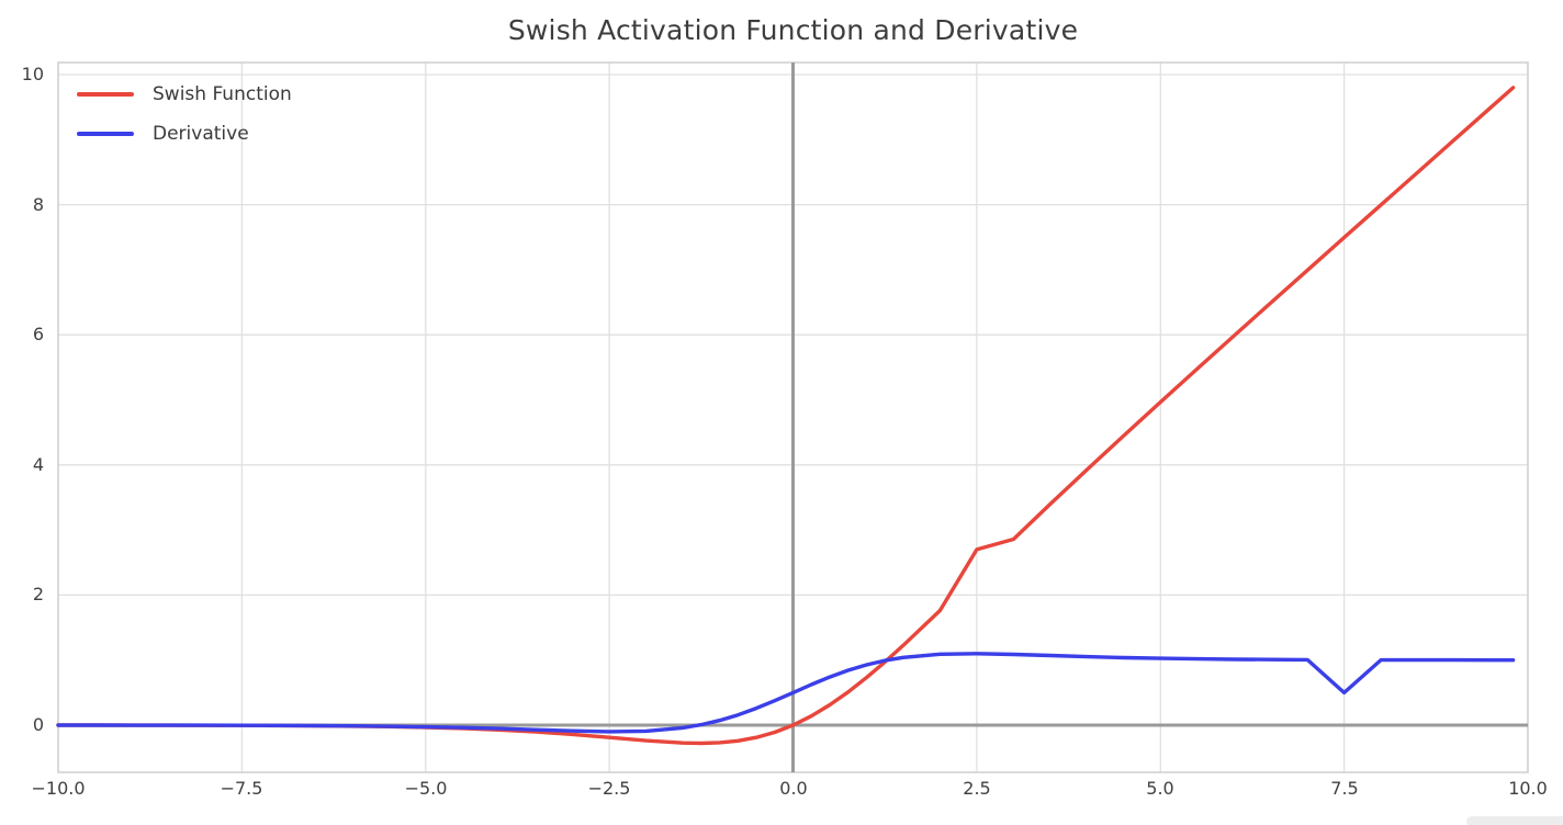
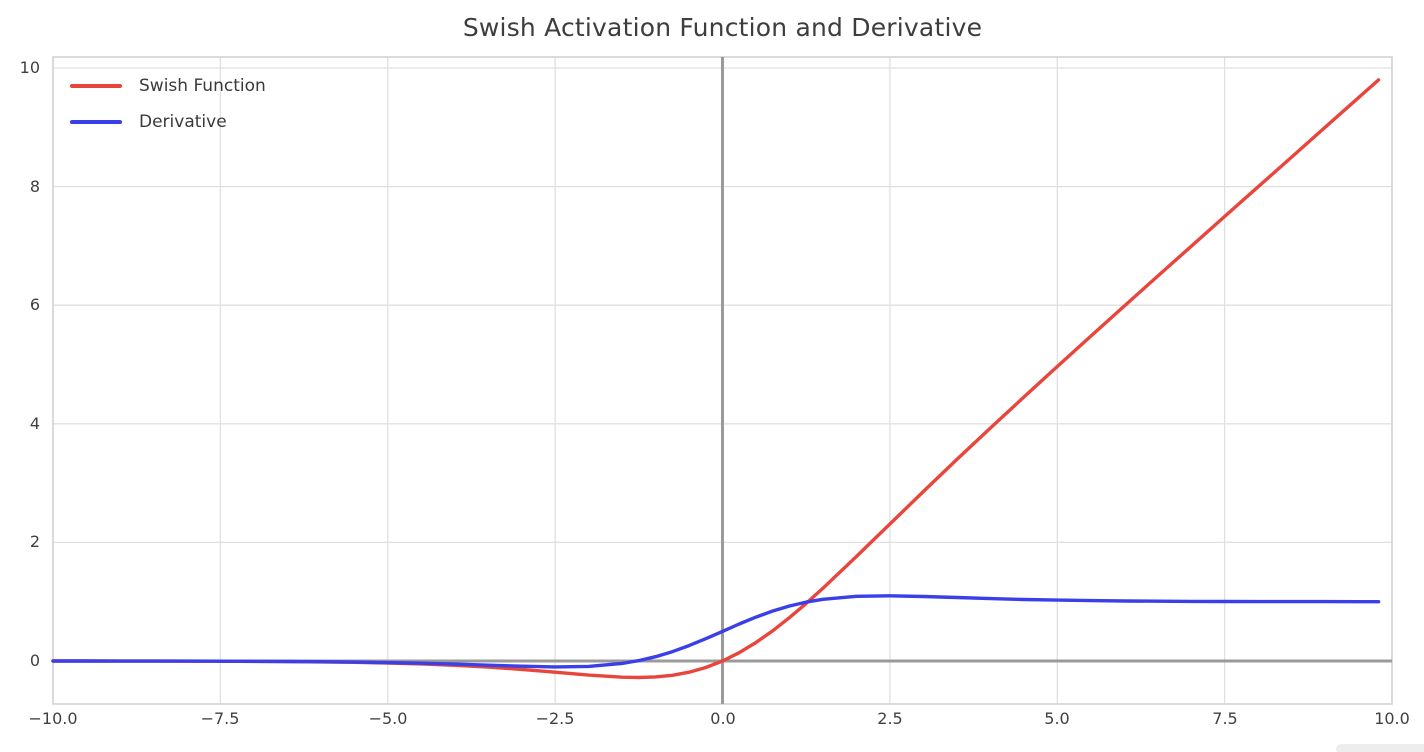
Swish Function/2.5: 2.7 -> 2.3
Derivative/7.5: 0.5 -> 1.0
